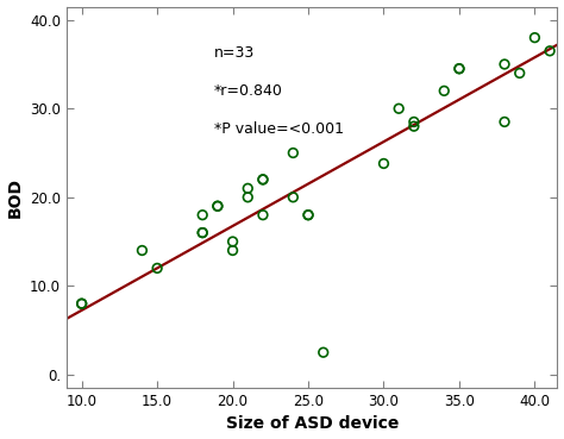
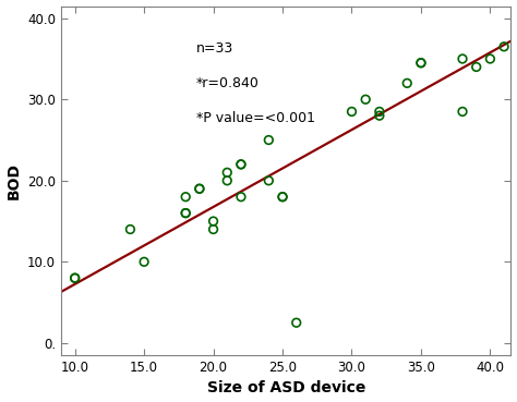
15.0: 12.0 -> 10.0
30.0: 23.8 -> 28.5
40.0: 38.0 -> 35.0
